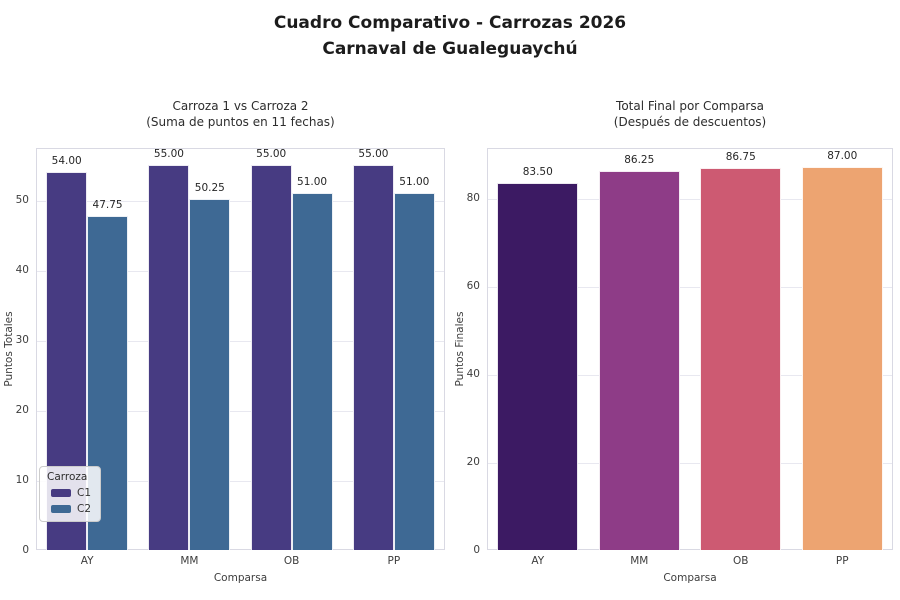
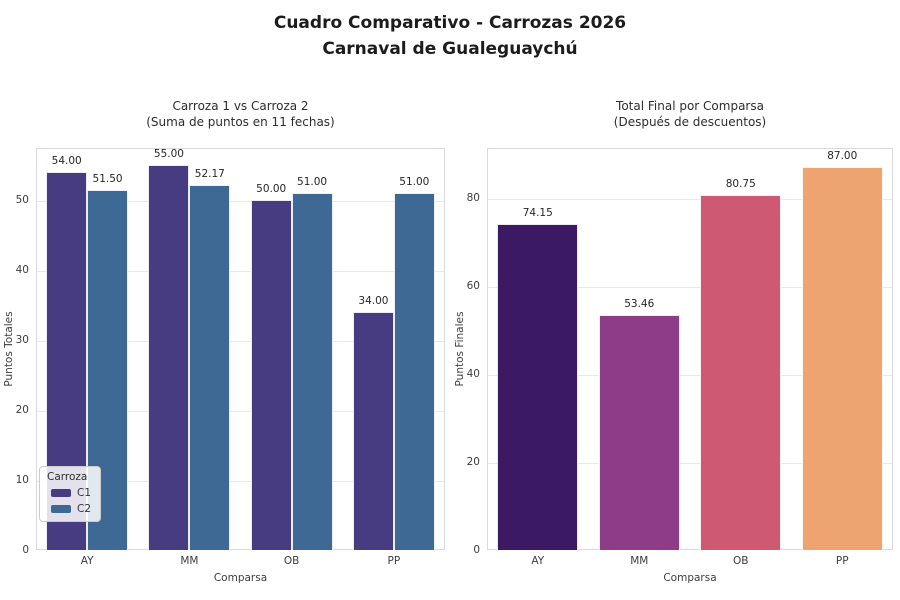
Carroza 1 vs Carroza 2/C2/AY: 47.75 -> 51.50
Carroza 1 vs Carroza 2/C2/MM: 50.25 -> 52.17
Carroza 1 vs Carroza 2/C1/OB: 55.00 -> 50.00
Carroza 1 vs Carroza 2/C1/PP: 55.00 -> 34.00
Total Final por Comparsa/AY: 83.50 -> 74.15
Total Final por Comparsa/MM: 86.25 -> 53.46
Total Final por Comparsa/OB: 86.75 -> 80.75
